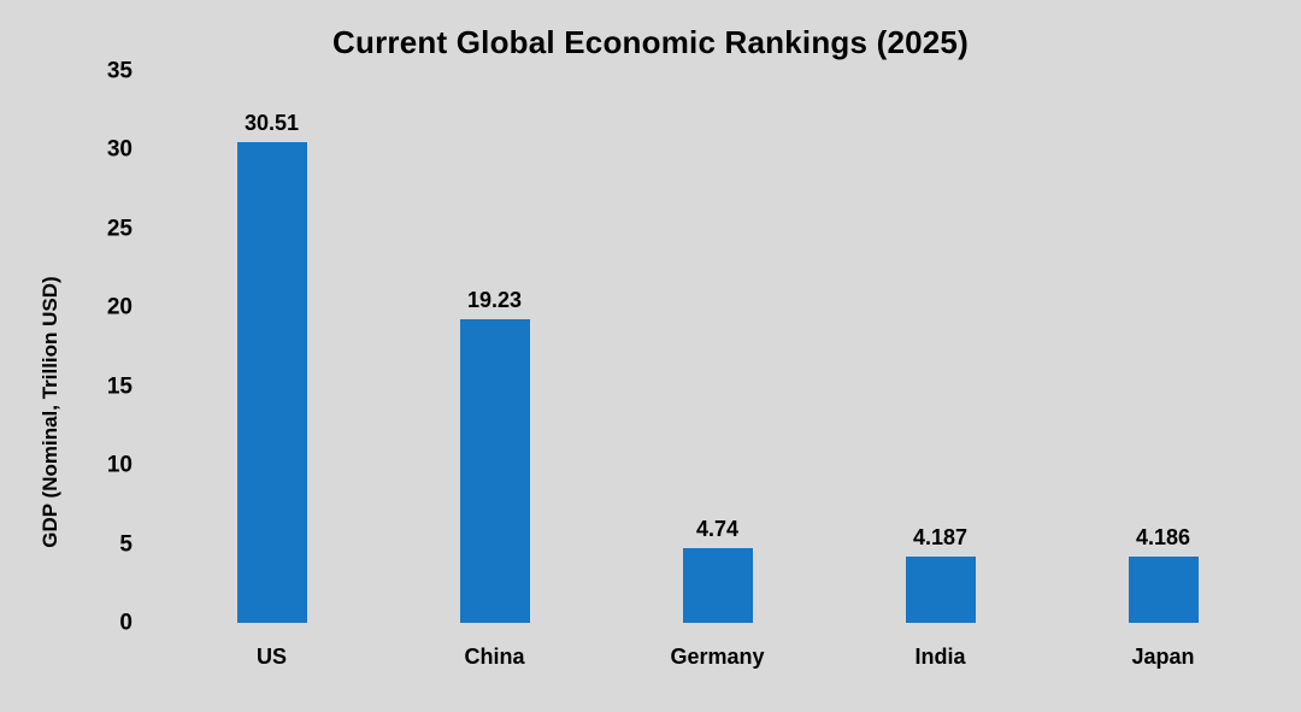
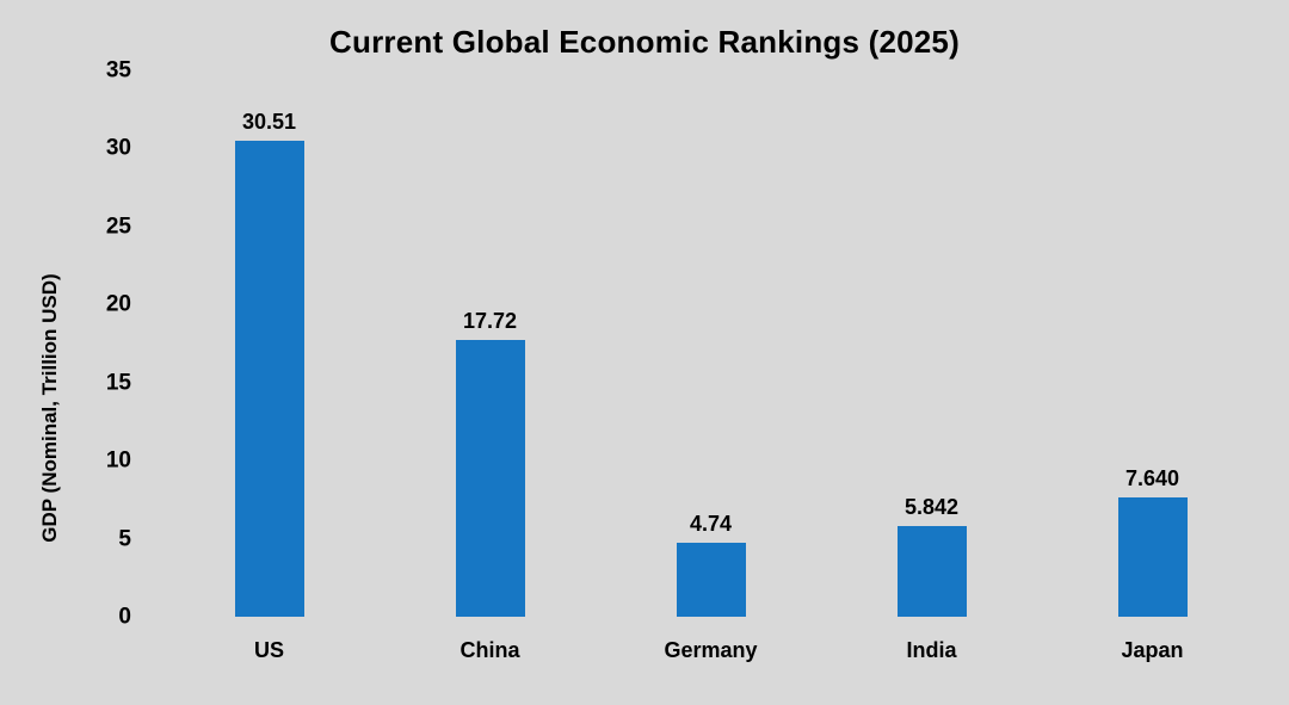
China: 19.23 -> 17.72
India: 4.187 -> 5.842
Japan: 4.186 -> 7.640
